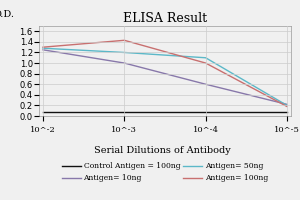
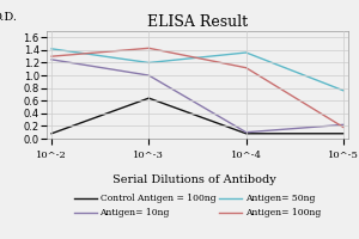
Antigen= 50ng/10^-2: 1.28 -> 1.42
Control Antigen = 100ng/10^-3: 0.08 -> 0.64
Antigen= 10ng/10^-4: 0.60 -> 0.10
Antigen= 50ng/10^-4: 1.10 -> 1.36
Antigen= 100ng/10^-4: 1.00 -> 1.12
Antigen= 50ng/10^-5: 0.20 -> 0.76
